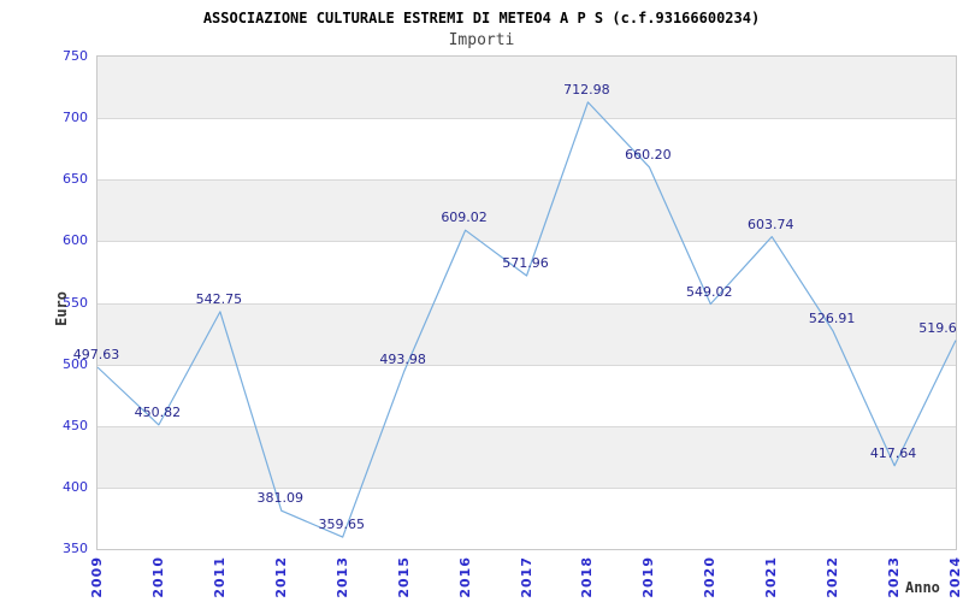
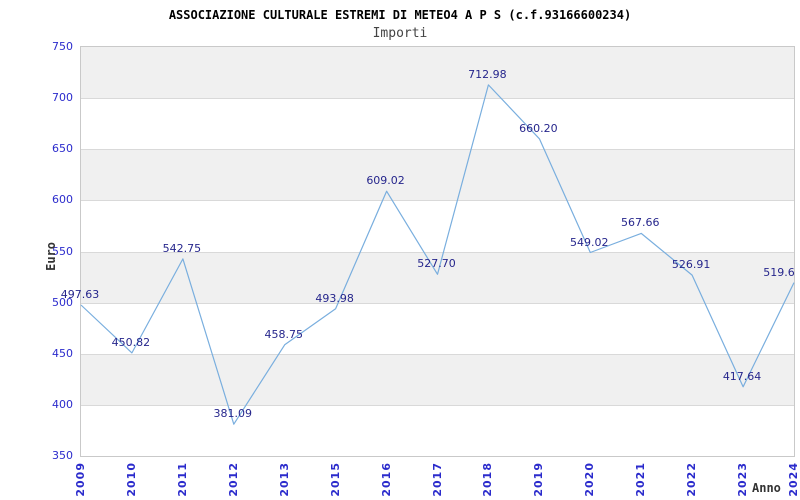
2013: 359.65 -> 458.75
2017: 571.96 -> 527.70
2021: 603.74 -> 567.66
